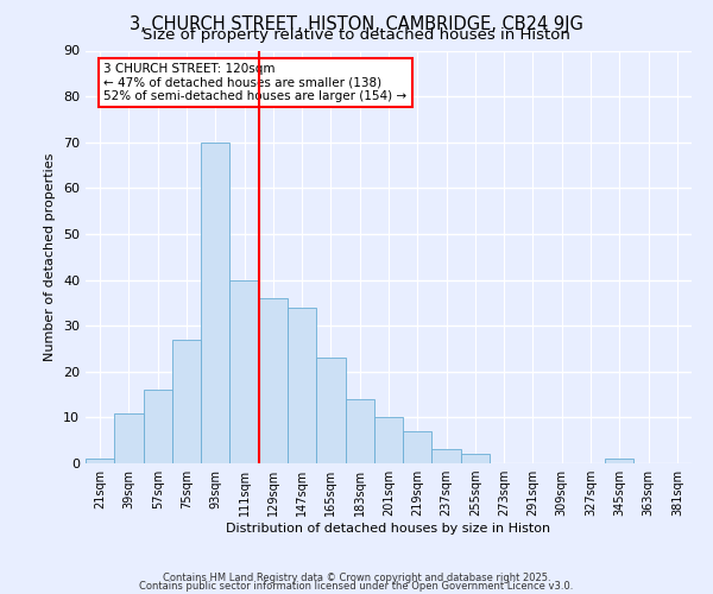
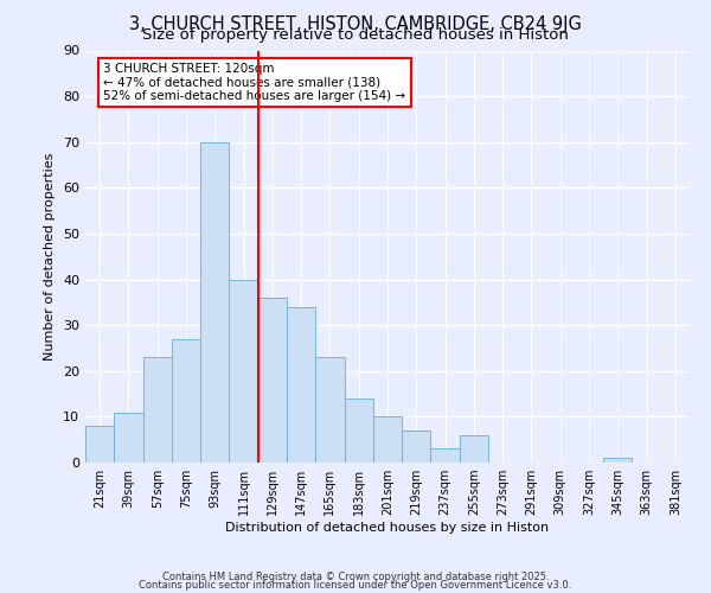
21sqm: 1 -> 8
57sqm: 16 -> 23
255sqm: 2 -> 6
